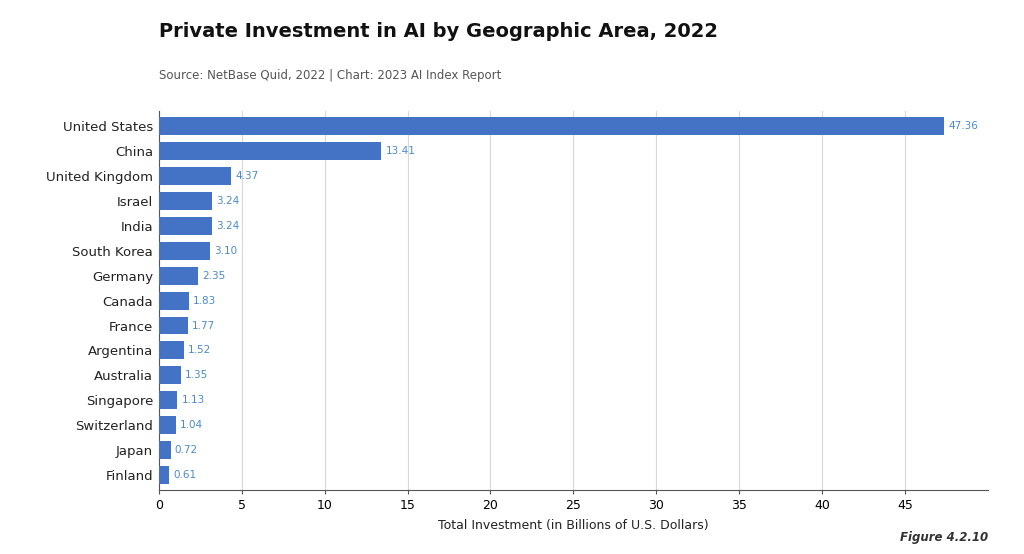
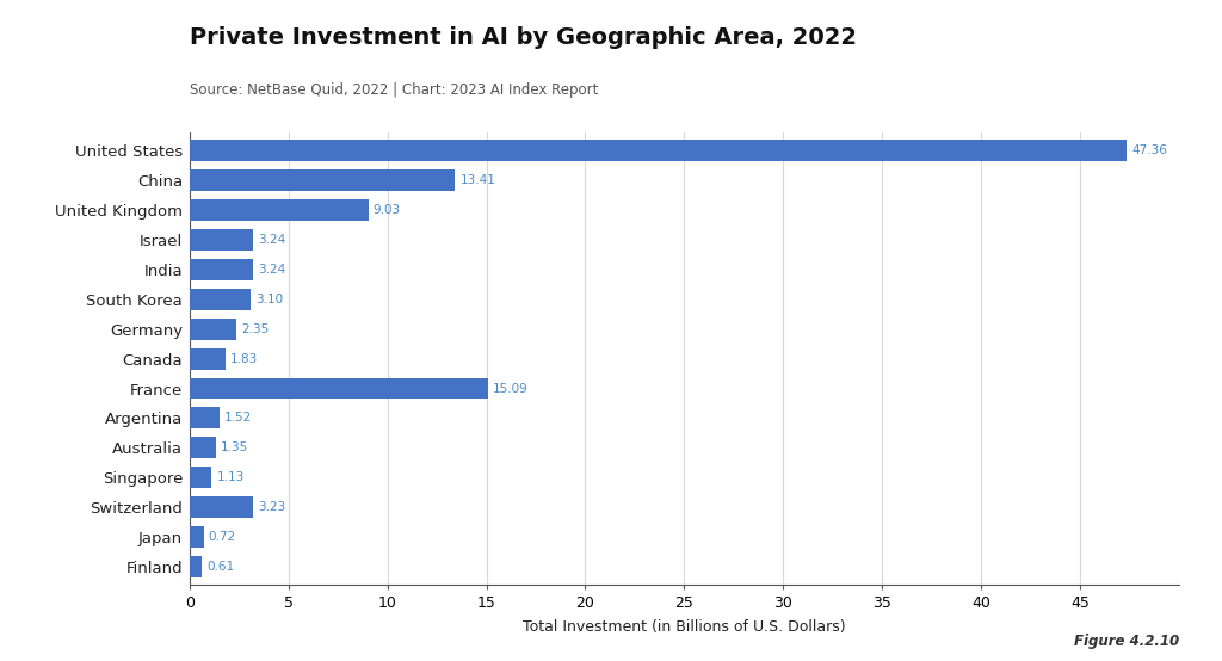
United Kingdom: 4.37 -> 9.03
France: 1.77 -> 15.09
Switzerland: 1.04 -> 3.23
